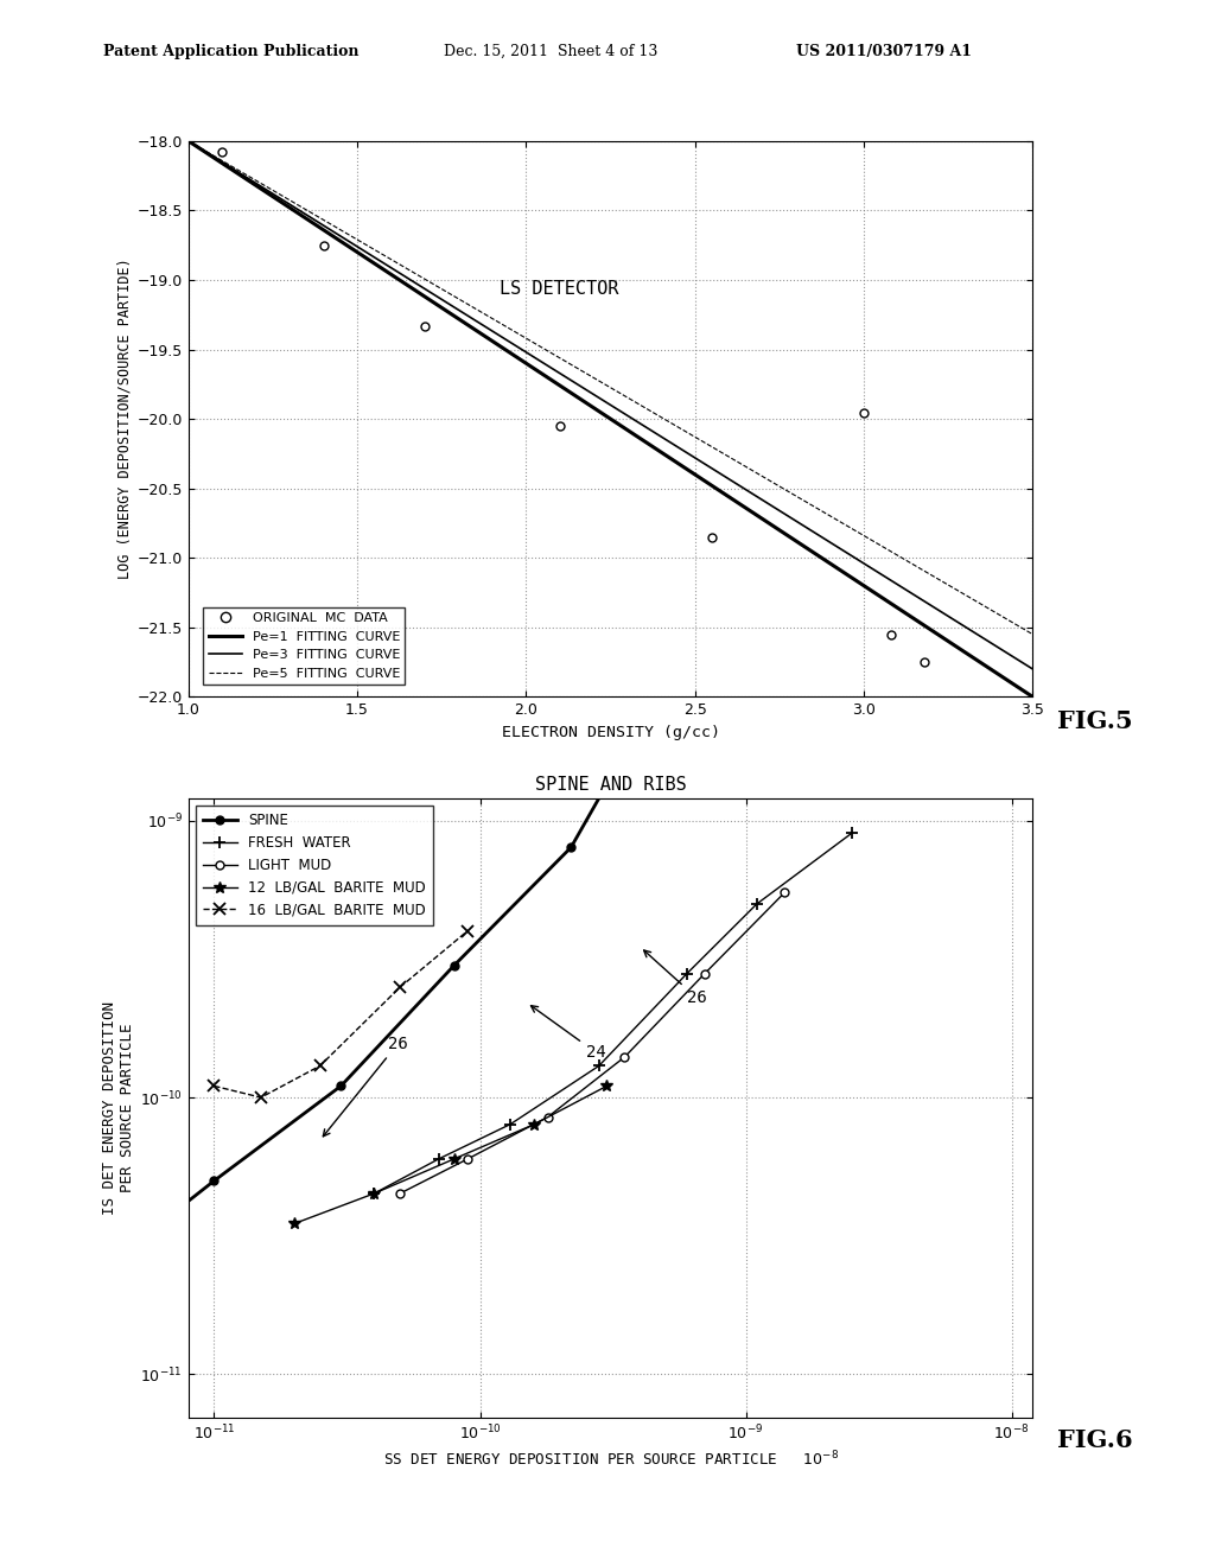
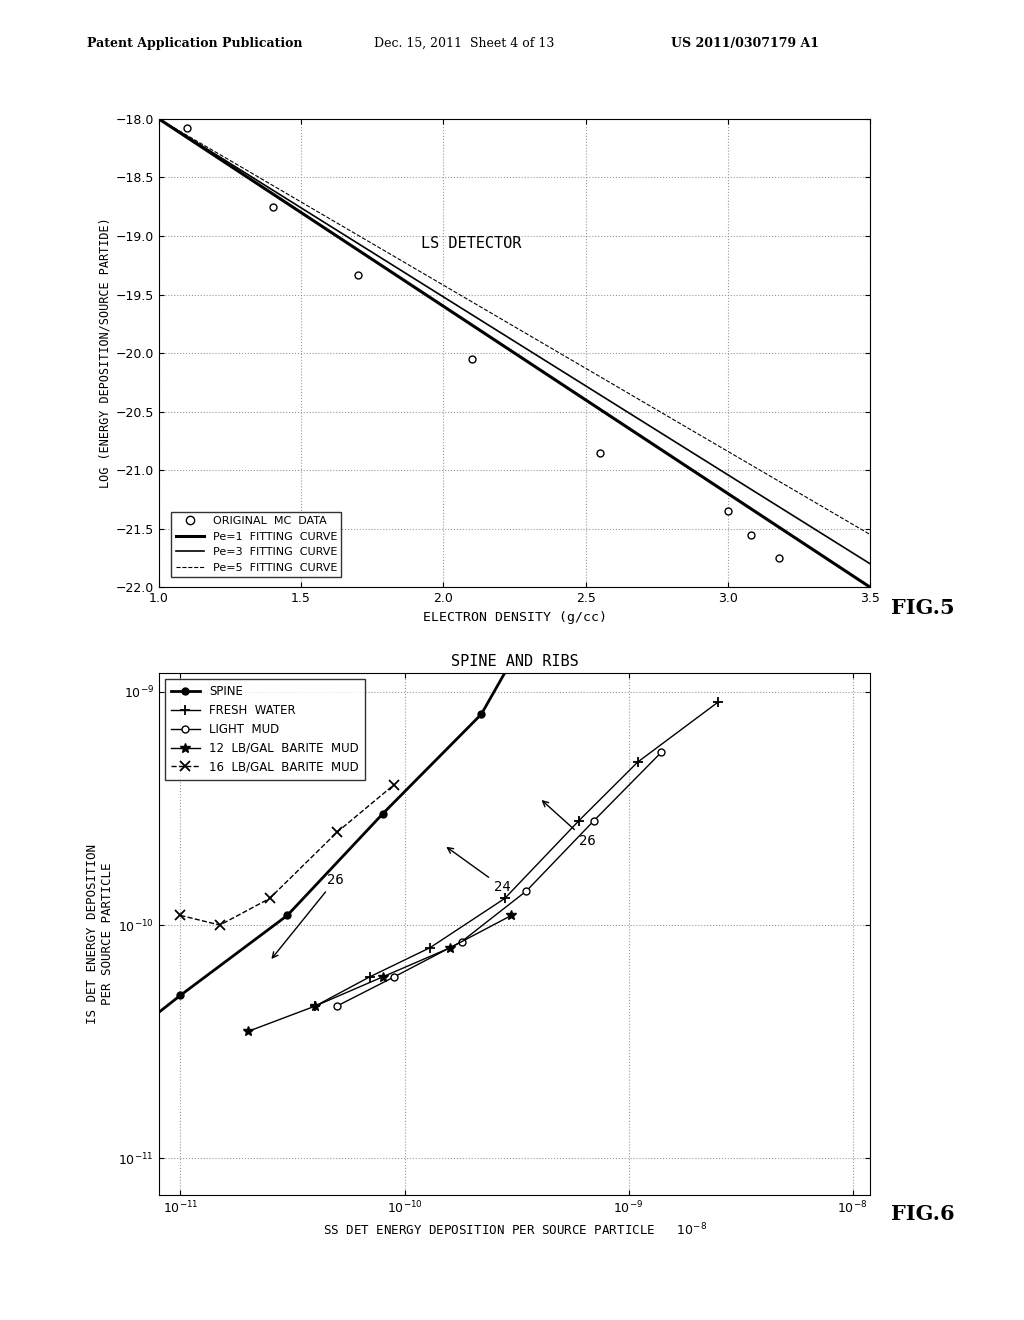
3.0: -19.96 -> -21.35
